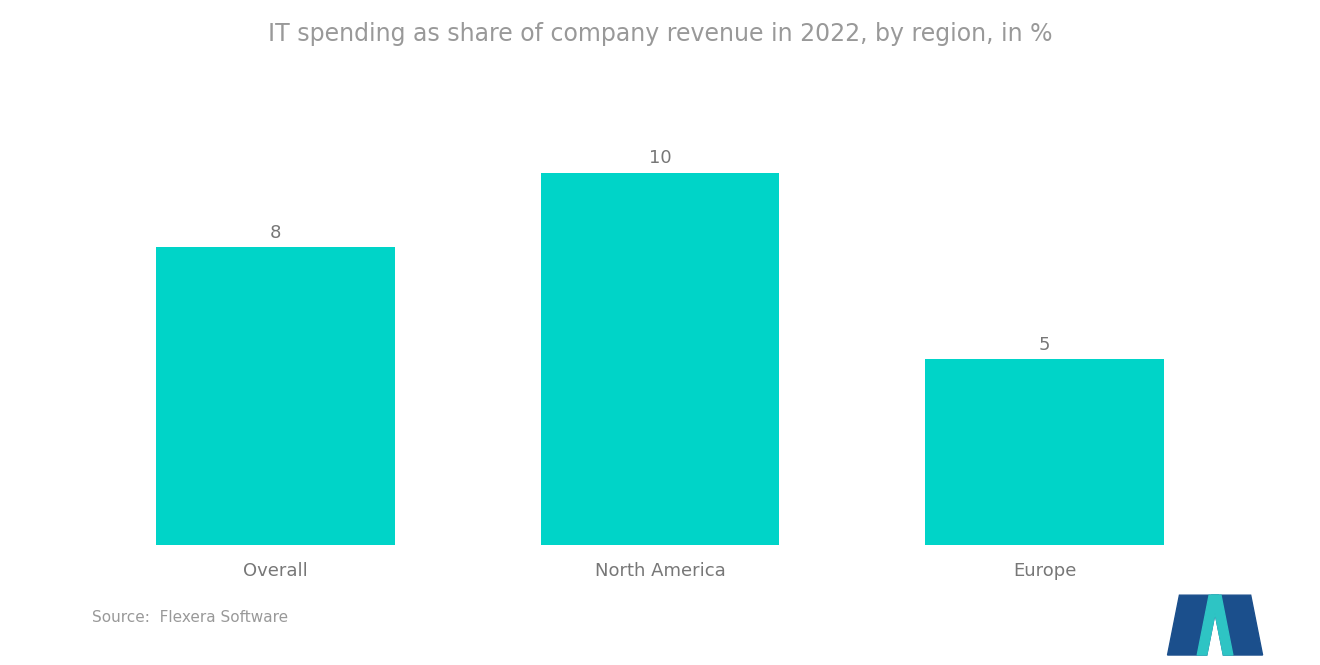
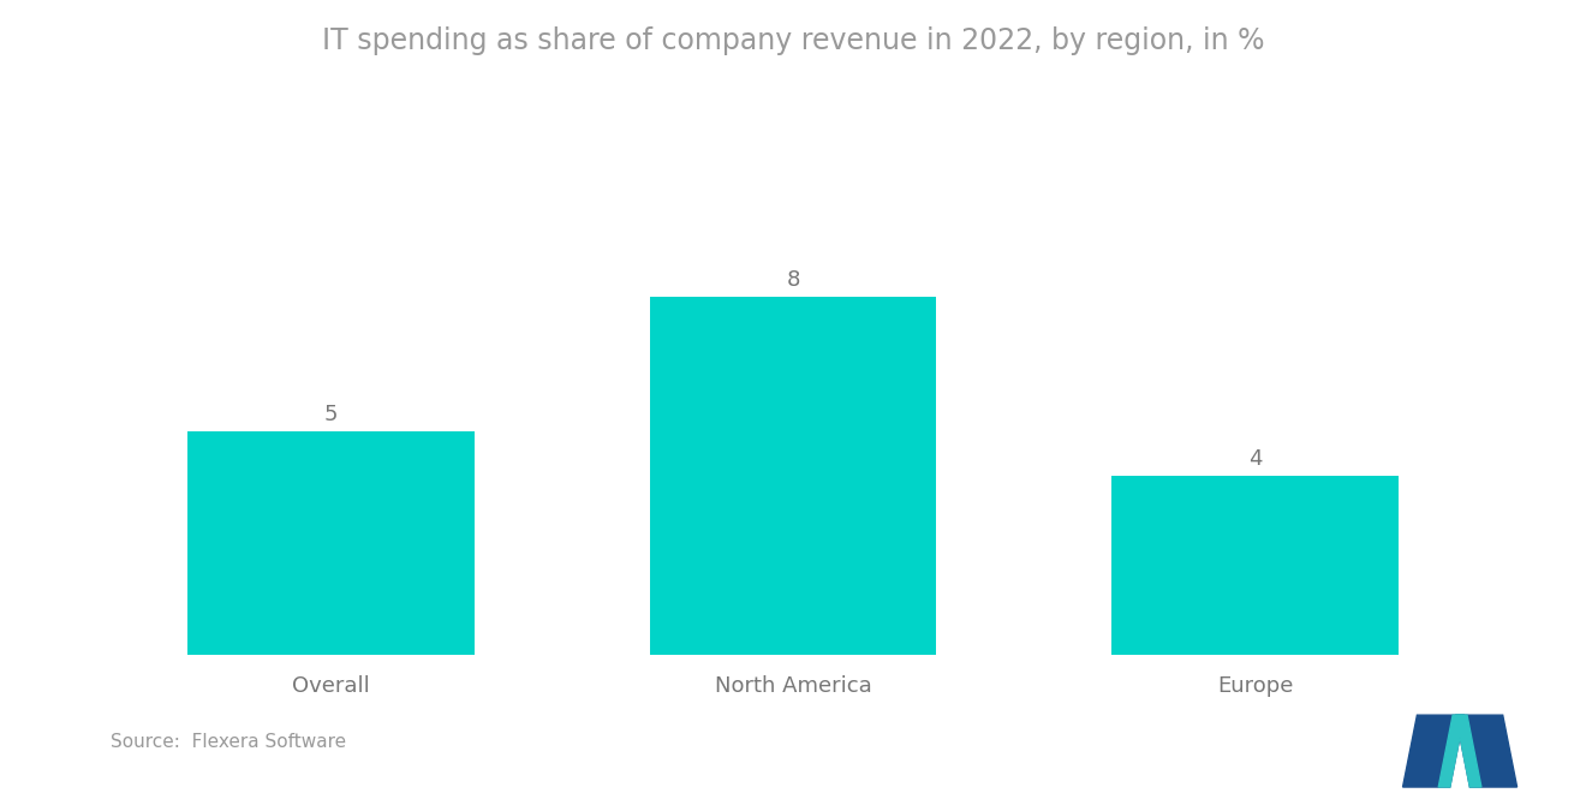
Overall: 8 -> 5
North America: 10 -> 8
Europe: 5 -> 4
